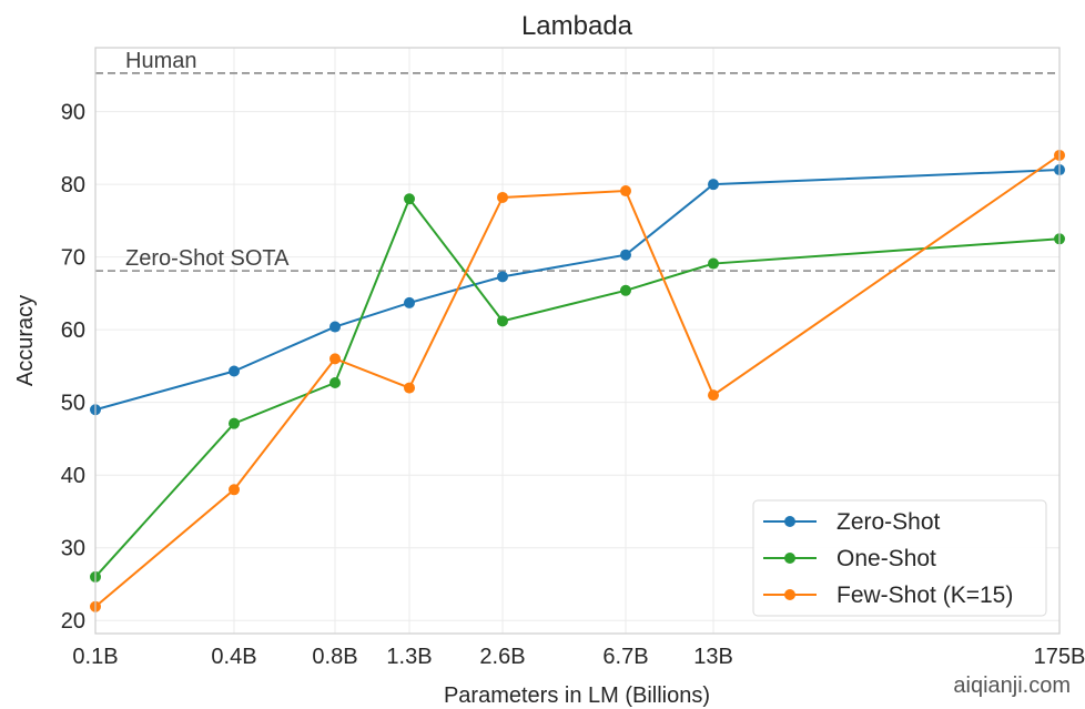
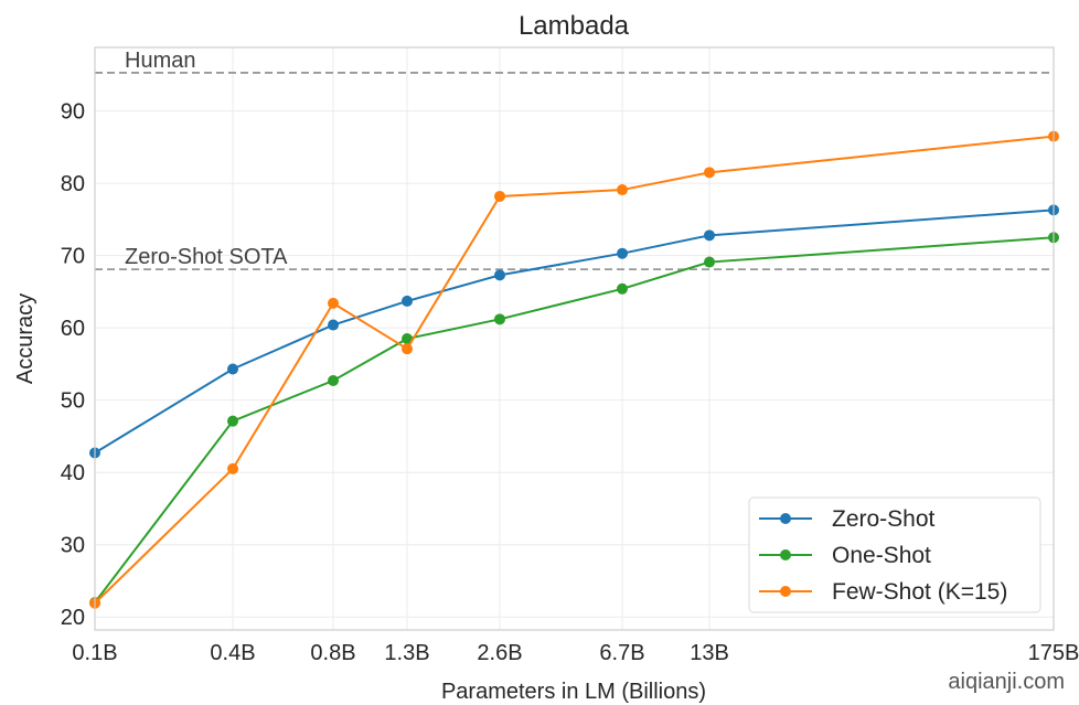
Zero-Shot/0.1B: 49 -> 43
One-Shot/0.1B: 26 -> 22
Few-Shot (K=15)/0.4B: 38 -> 40
Few-Shot (K=15)/0.8B: 56 -> 63
One-Shot/1.3B: 78 -> 58
Few-Shot (K=15)/1.3B: 52 -> 57
Zero-Shot/13B: 80 -> 73
Few-Shot (K=15)/13B: 51 -> 82
Zero-Shot/175B: 82 -> 76
Few-Shot (K=15)/175B: 84 -> 86
